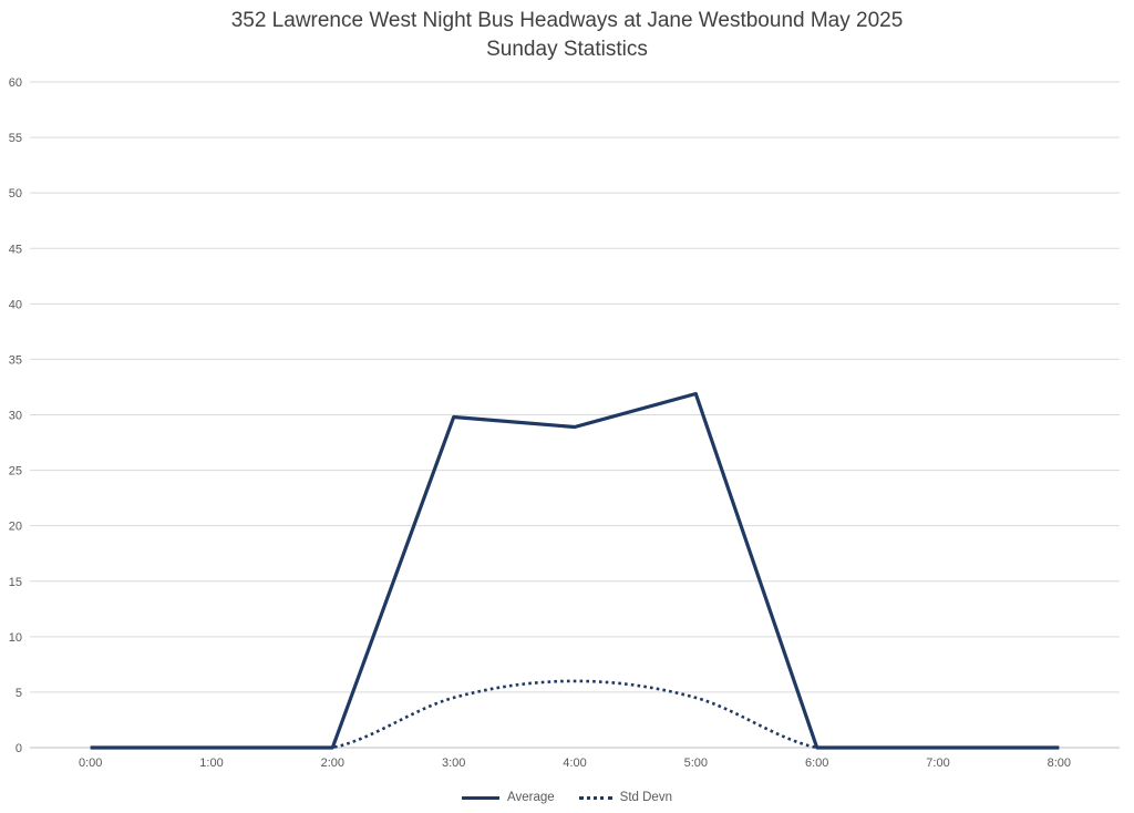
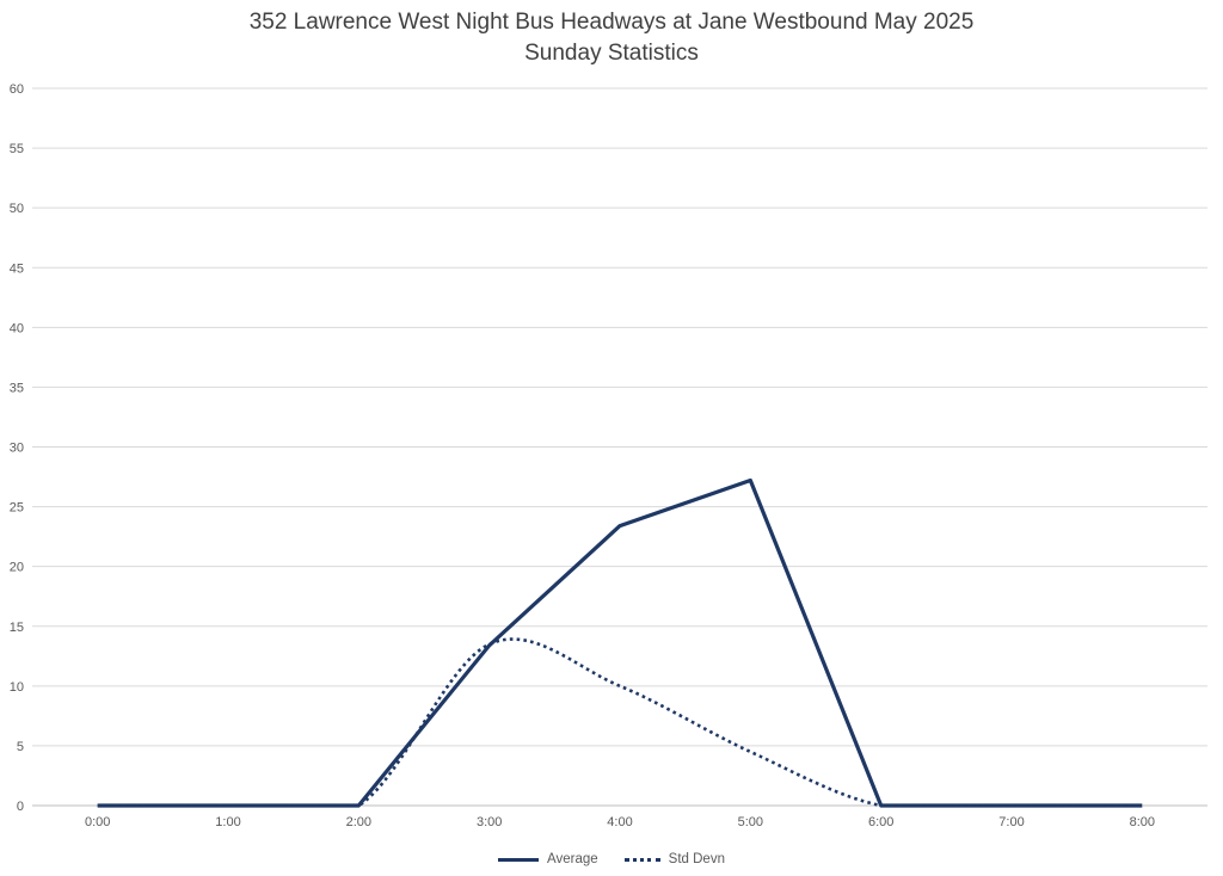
Average/3:00: 29.8 -> 13.4
Std Devn/3:00: 4.5 -> 13.5
Average/4:00: 28.9 -> 23.4
Std Devn/4:00: 6.0 -> 10.0
Average/5:00: 31.9 -> 27.2
